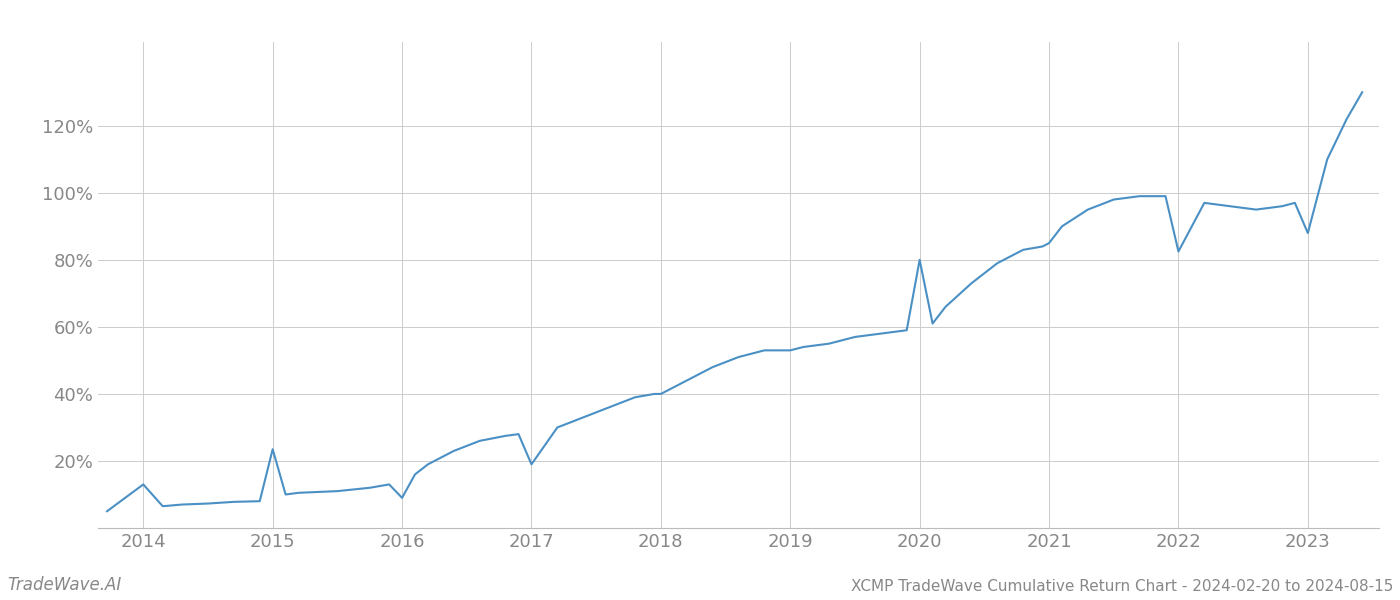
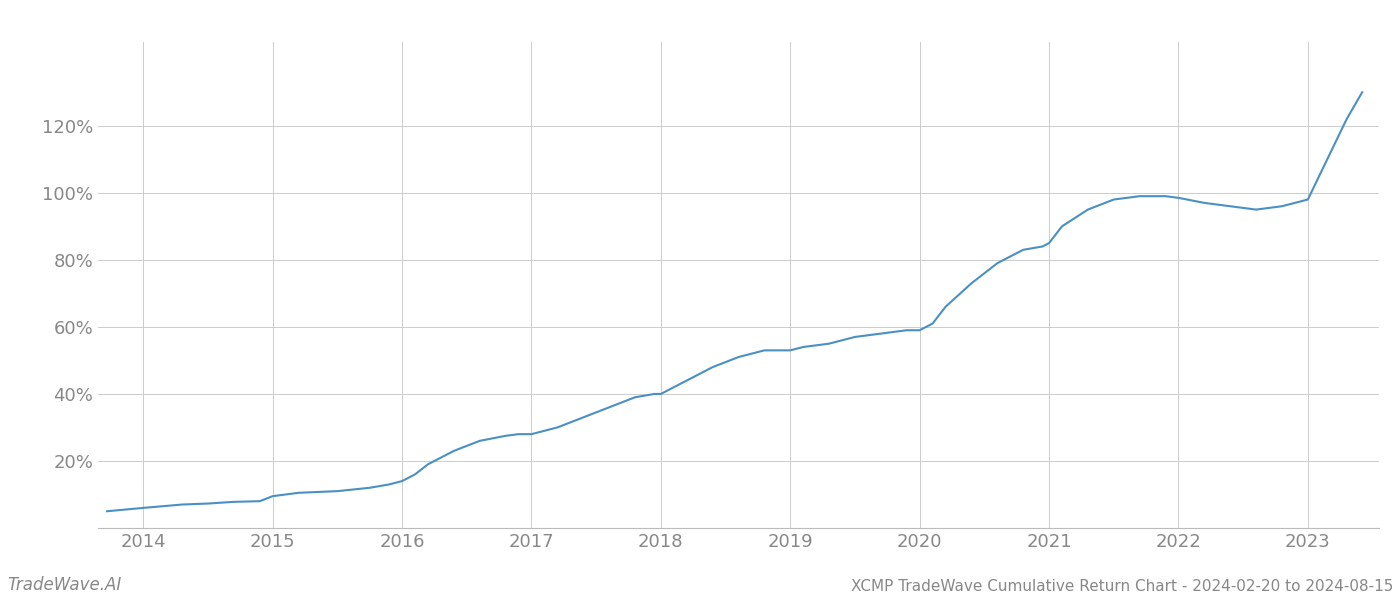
2014: 13.0% -> 6.0%
2015: 23.5% -> 9.5%
2016: 9.0% -> 14.0%
2017: 19.0% -> 28.0%
2020: 80.0% -> 59.0%
2022: 82.5% -> 98.5%
2023: 88.0% -> 98.0%
